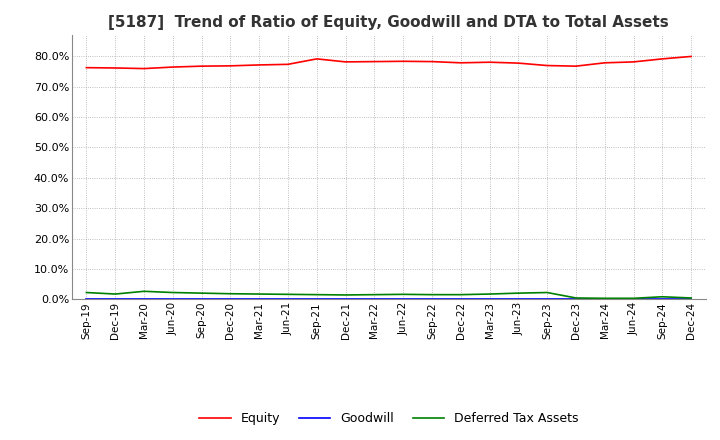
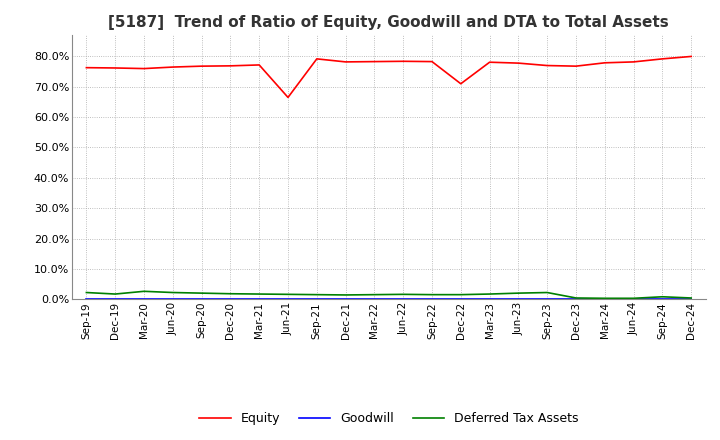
Equity/Jun-21: 77.4% -> 66.5%
Equity/Dec-22: 77.9% -> 71.0%
